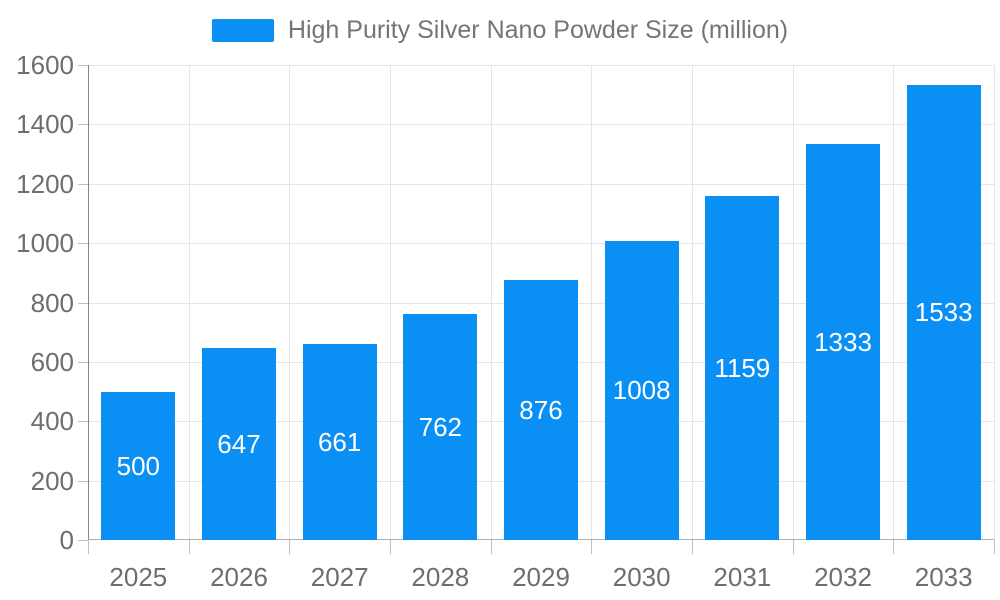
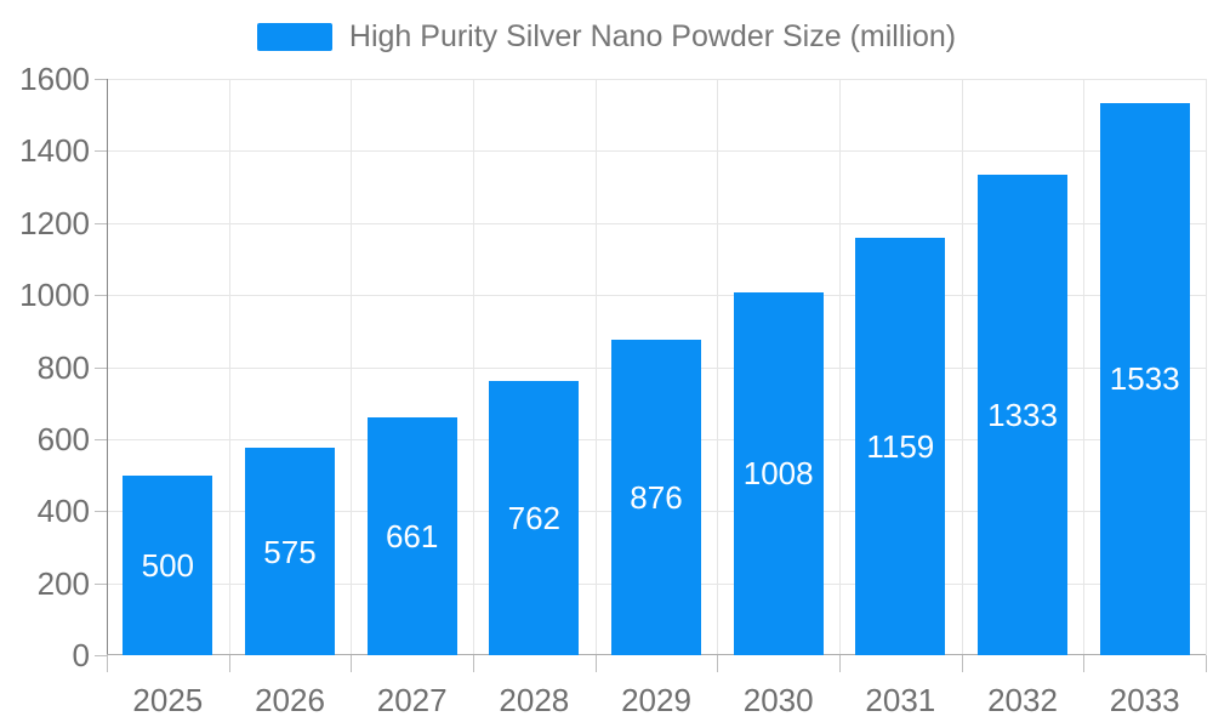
2026: 647 -> 575
